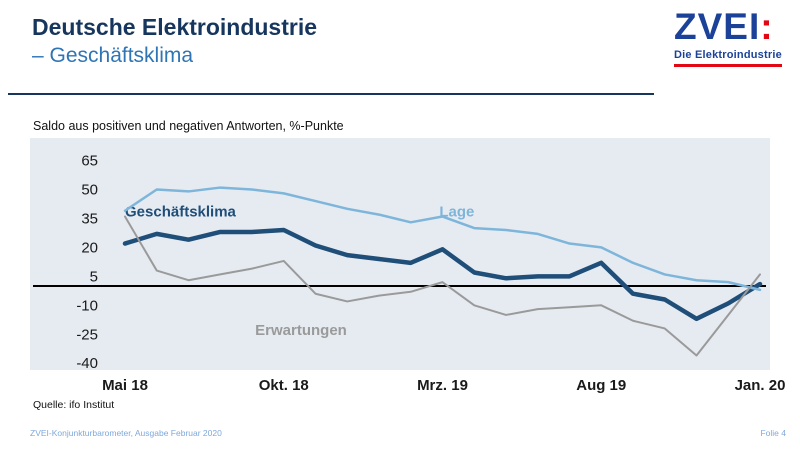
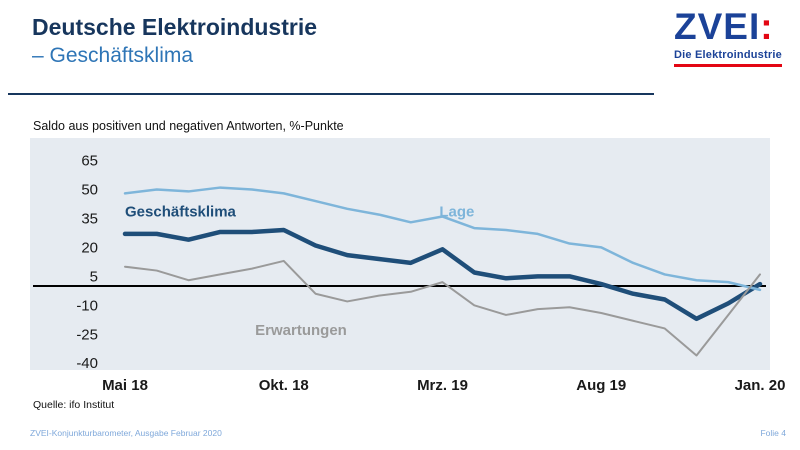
Geschäftsklima/Mai 18: 22 -> 27
Lage/Mai 18: 39 -> 48
Erwartungen/Mai 18: 36 -> 10
Geschäftsklima/Aug 19: 12 -> 1
Erwartungen/Aug 19: -10 -> -14
